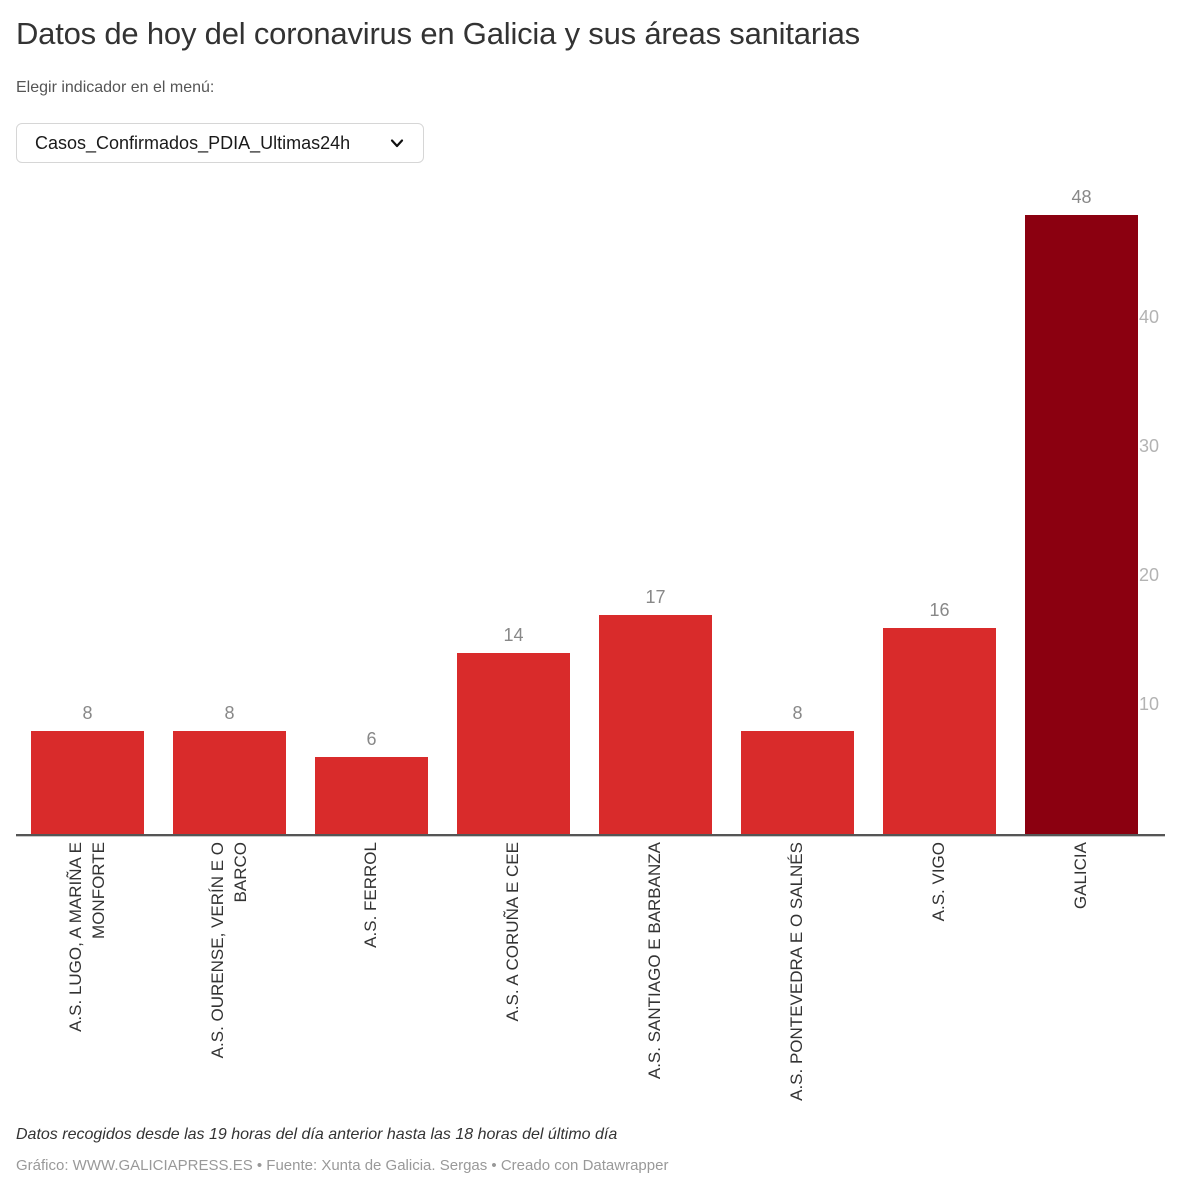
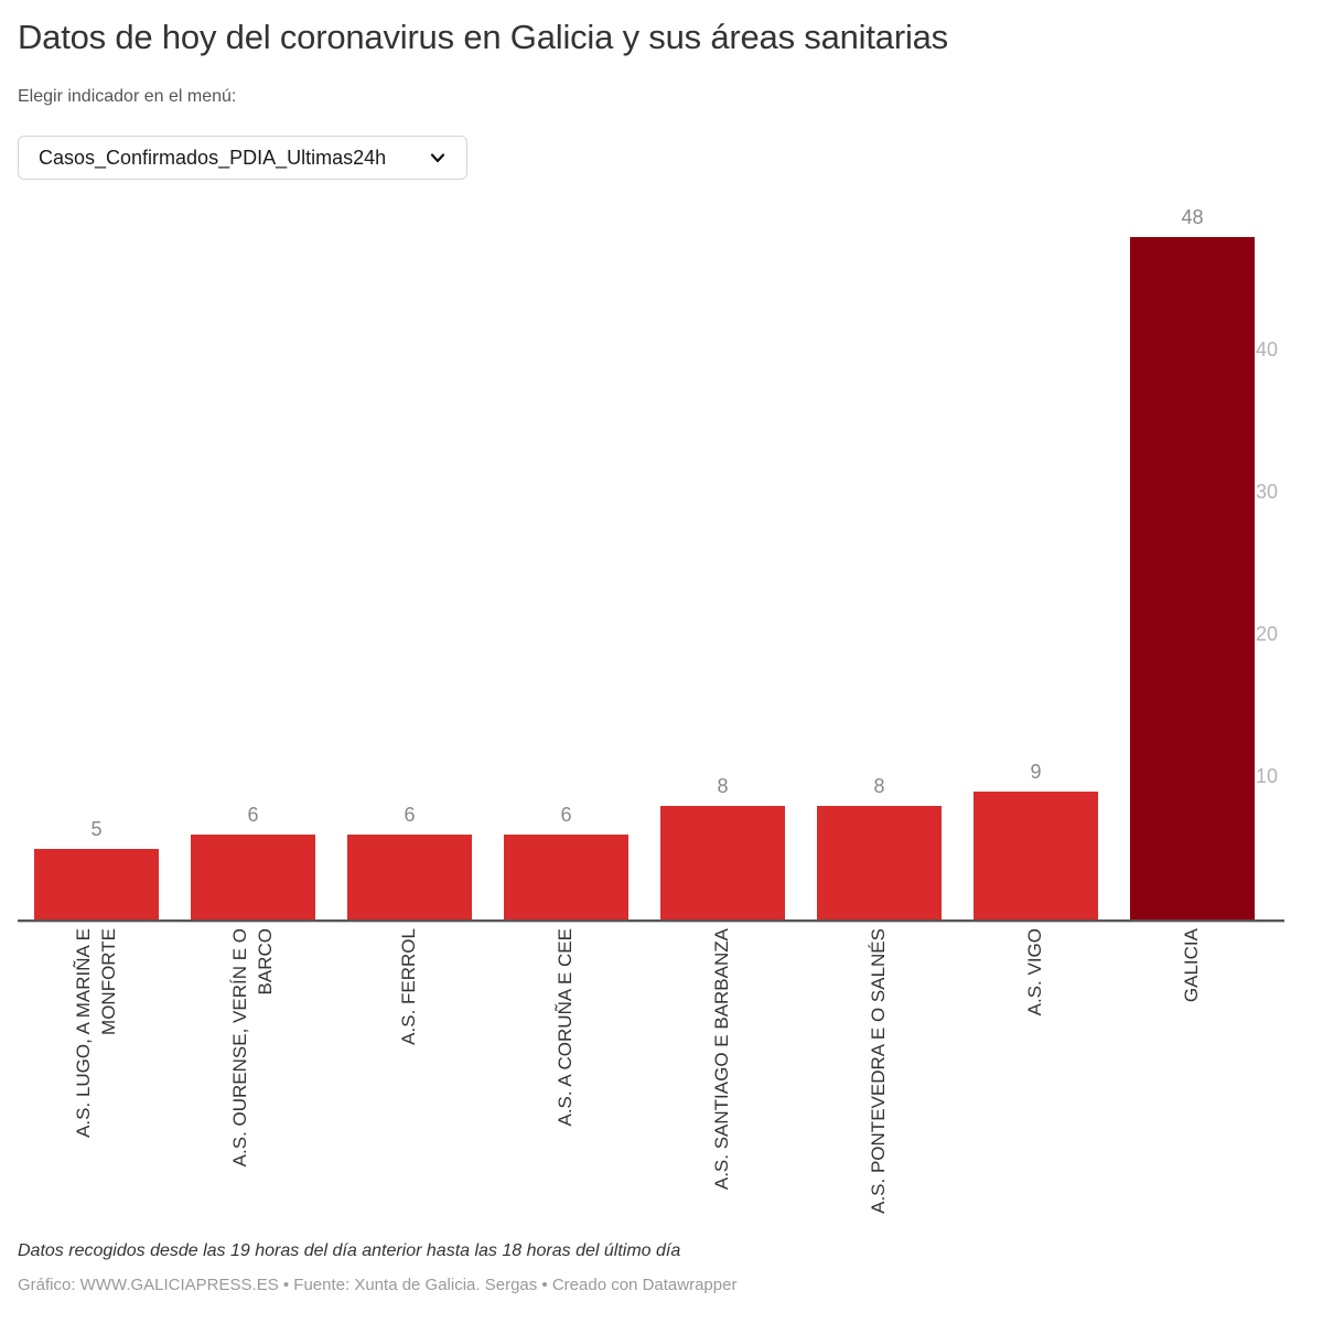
A.S. LUGO, A MARIÑA E MONFORTE: 8 -> 5
A.S. OURENSE, VERÍN E O BARCO: 8 -> 6
A.S. A CORUÑA E CEE: 14 -> 6
A.S. SANTIAGO E BARBANZA: 17 -> 8
A.S. VIGO: 16 -> 9
